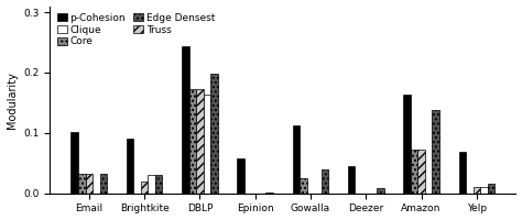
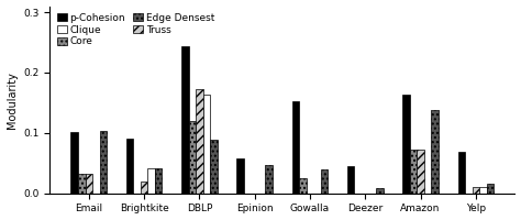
Edge Densest/Email: 0.033 -> 0.104
Clique/Brightkite: 0.030 -> 0.042
Edge Densest/Brightkite: 0.030 -> 0.042
Core/DBLP: 0.173 -> 0.120
Edge Densest/DBLP: 0.198 -> 0.088
Edge Densest/Epinion: 0.001 -> 0.046
p-Cohesion/Gowalla: 0.112 -> 0.152
